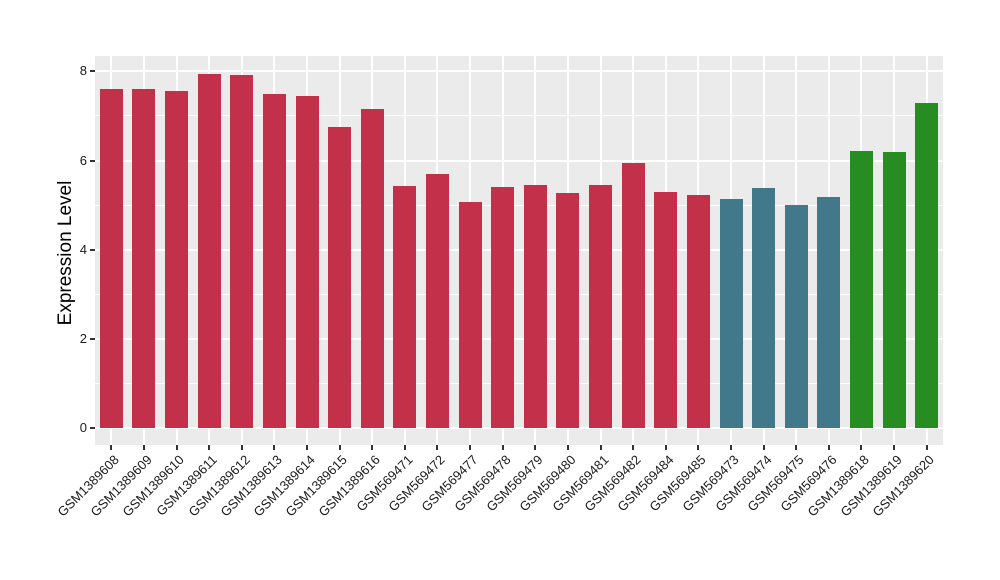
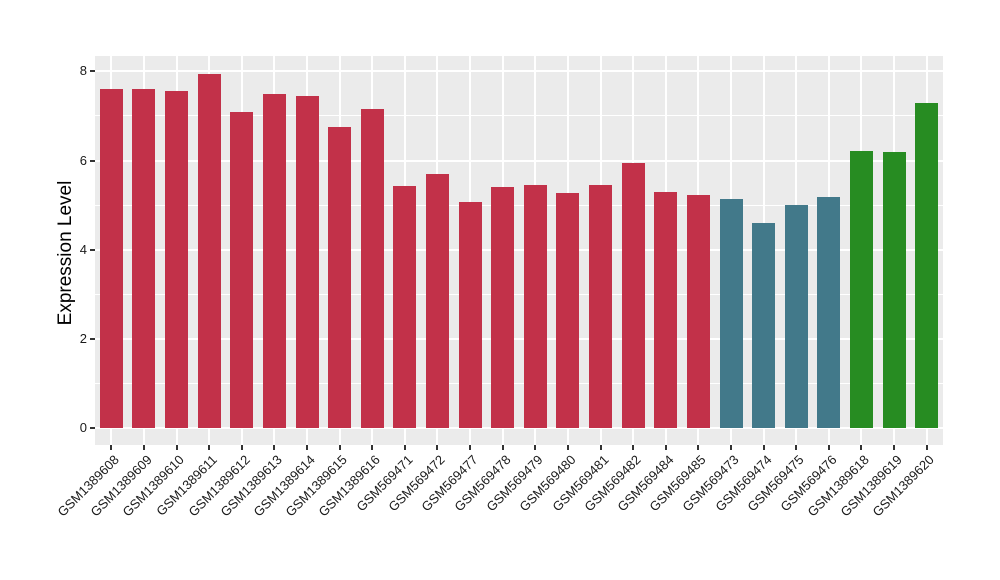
GSM1389612: 7.9 -> 7.1
GSM569474: 5.4 -> 4.6
